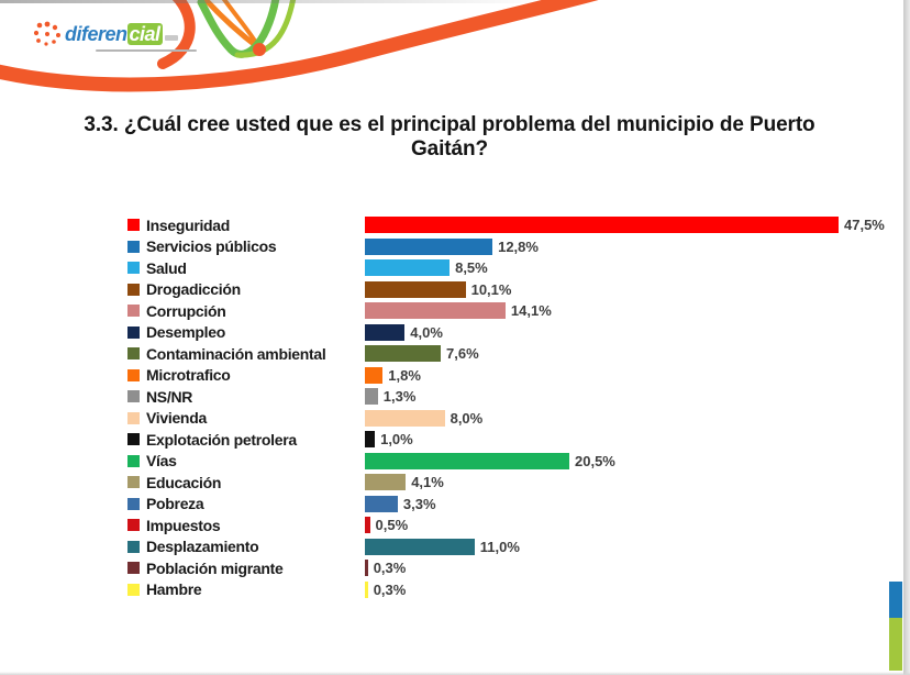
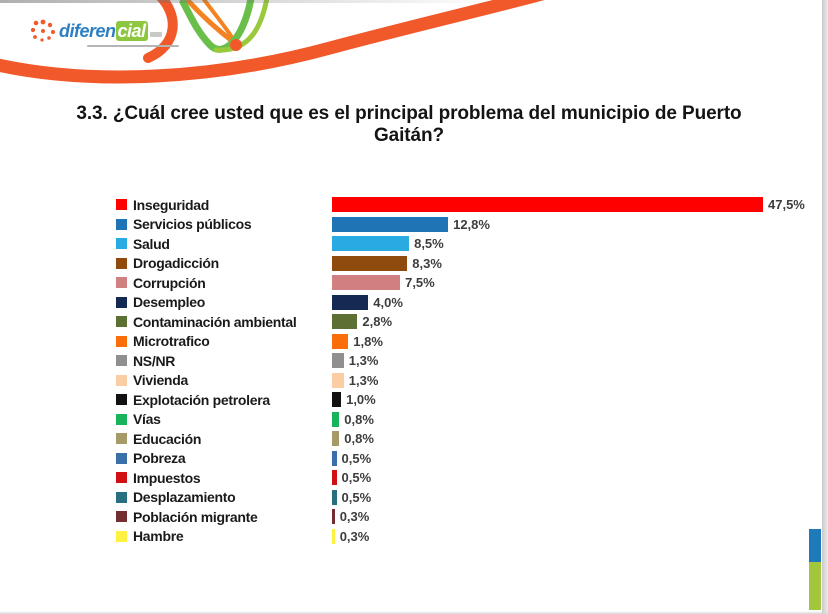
Drogadicción: 10,1% -> 8,3%
Corrupción: 14,1% -> 7,5%
Contaminación ambiental: 7,6% -> 2,8%
Vivienda: 8,0% -> 1,3%
Vías: 20,5% -> 0,8%
Educación: 4,1% -> 0,8%
Pobreza: 3,3% -> 0,5%
Desplazamiento: 11,0% -> 0,5%
